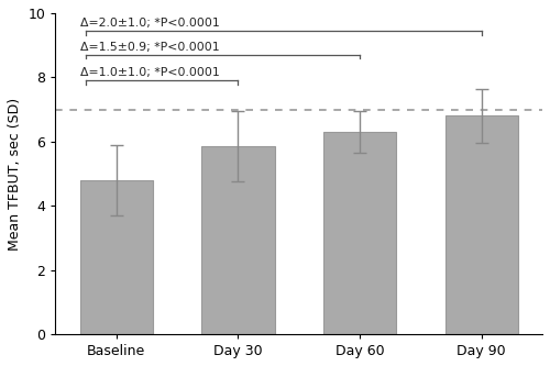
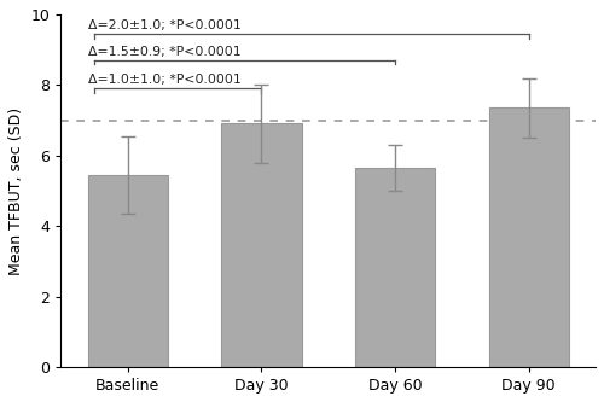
Baseline: 4.80 -> 5.45
Day 30: 5.85 -> 6.90
Day 60: 6.30 -> 5.65
Day 90: 6.80 -> 7.35
